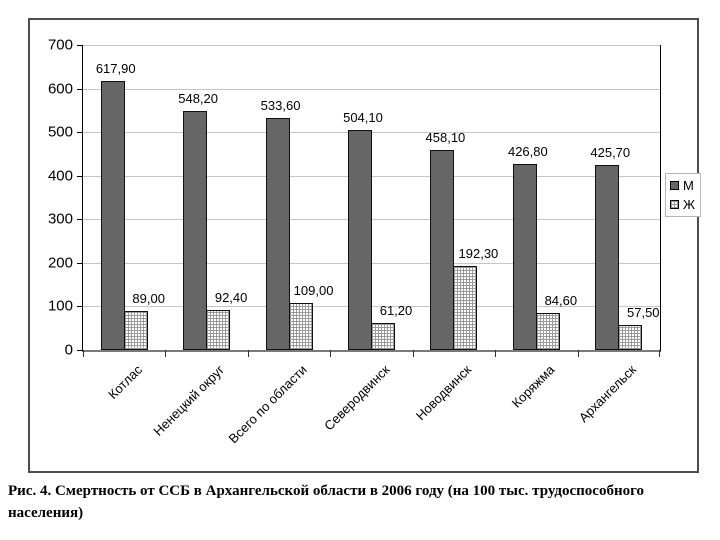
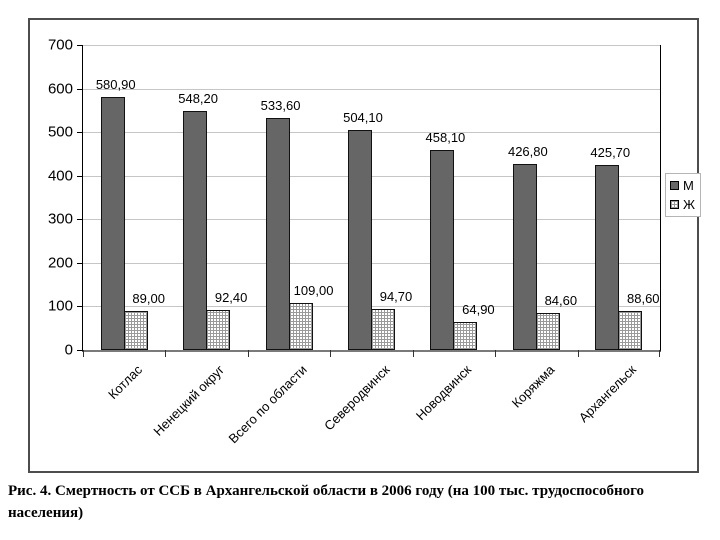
М/Котлас: 617,90 -> 580,90
Ж/Северодвинск: 61,20 -> 94,70
Ж/Новодвинск: 192,30 -> 64,90
Ж/Архангельск: 57,50 -> 88,60
